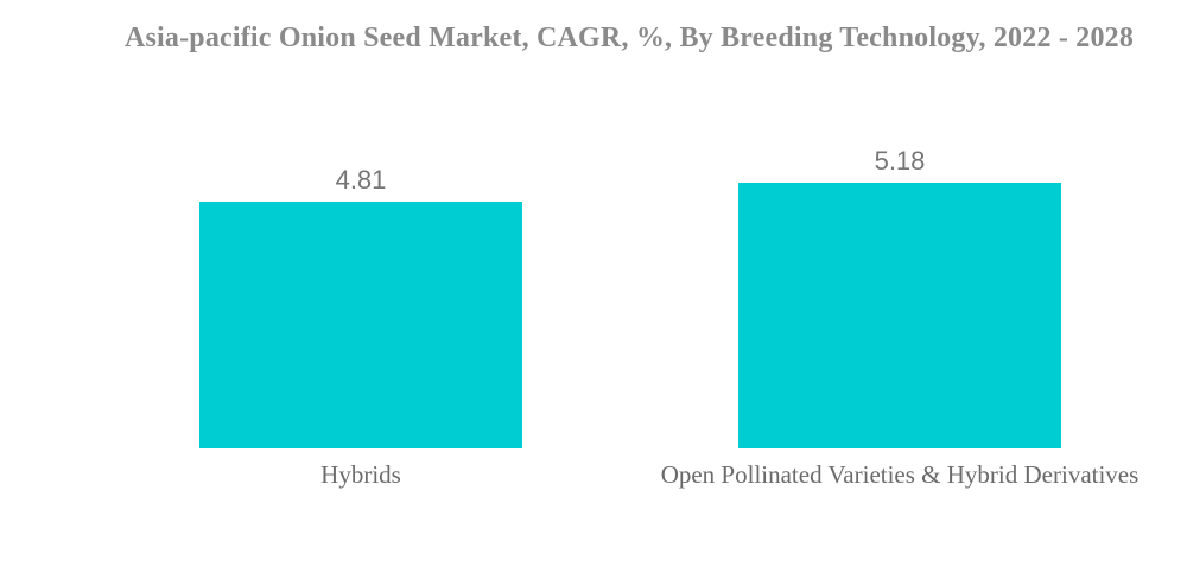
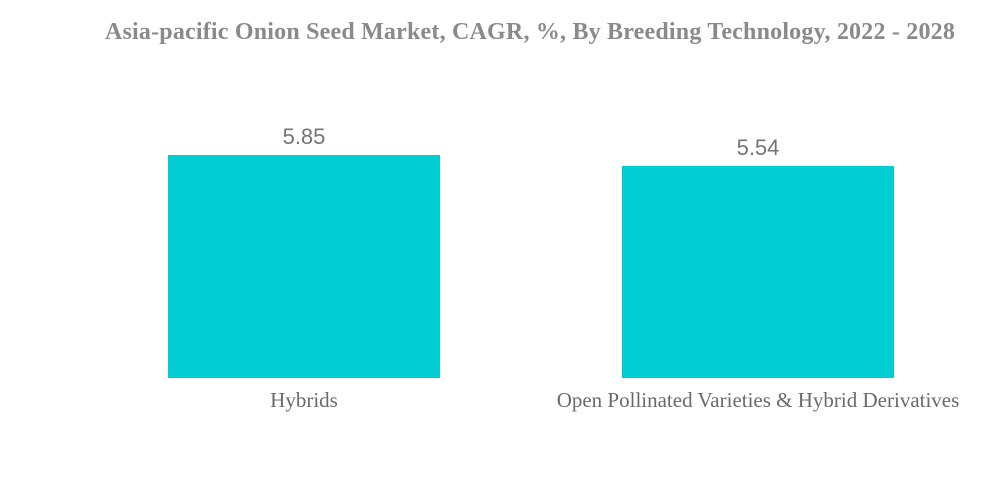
Hybrids: 4.81 -> 5.85
Open Pollinated Varieties & Hybrid Derivatives: 5.18 -> 5.54
